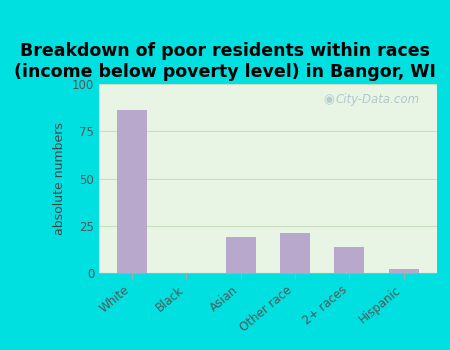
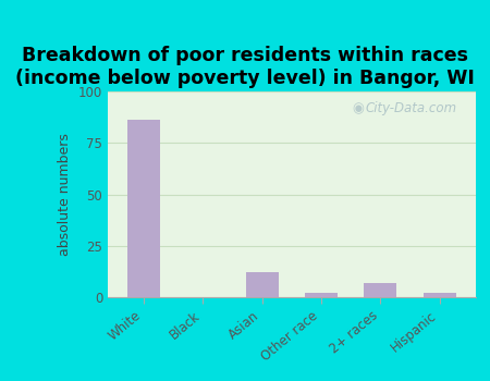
Asian: 19 -> 12
Other race: 21 -> 2
2+ races: 14 -> 7
